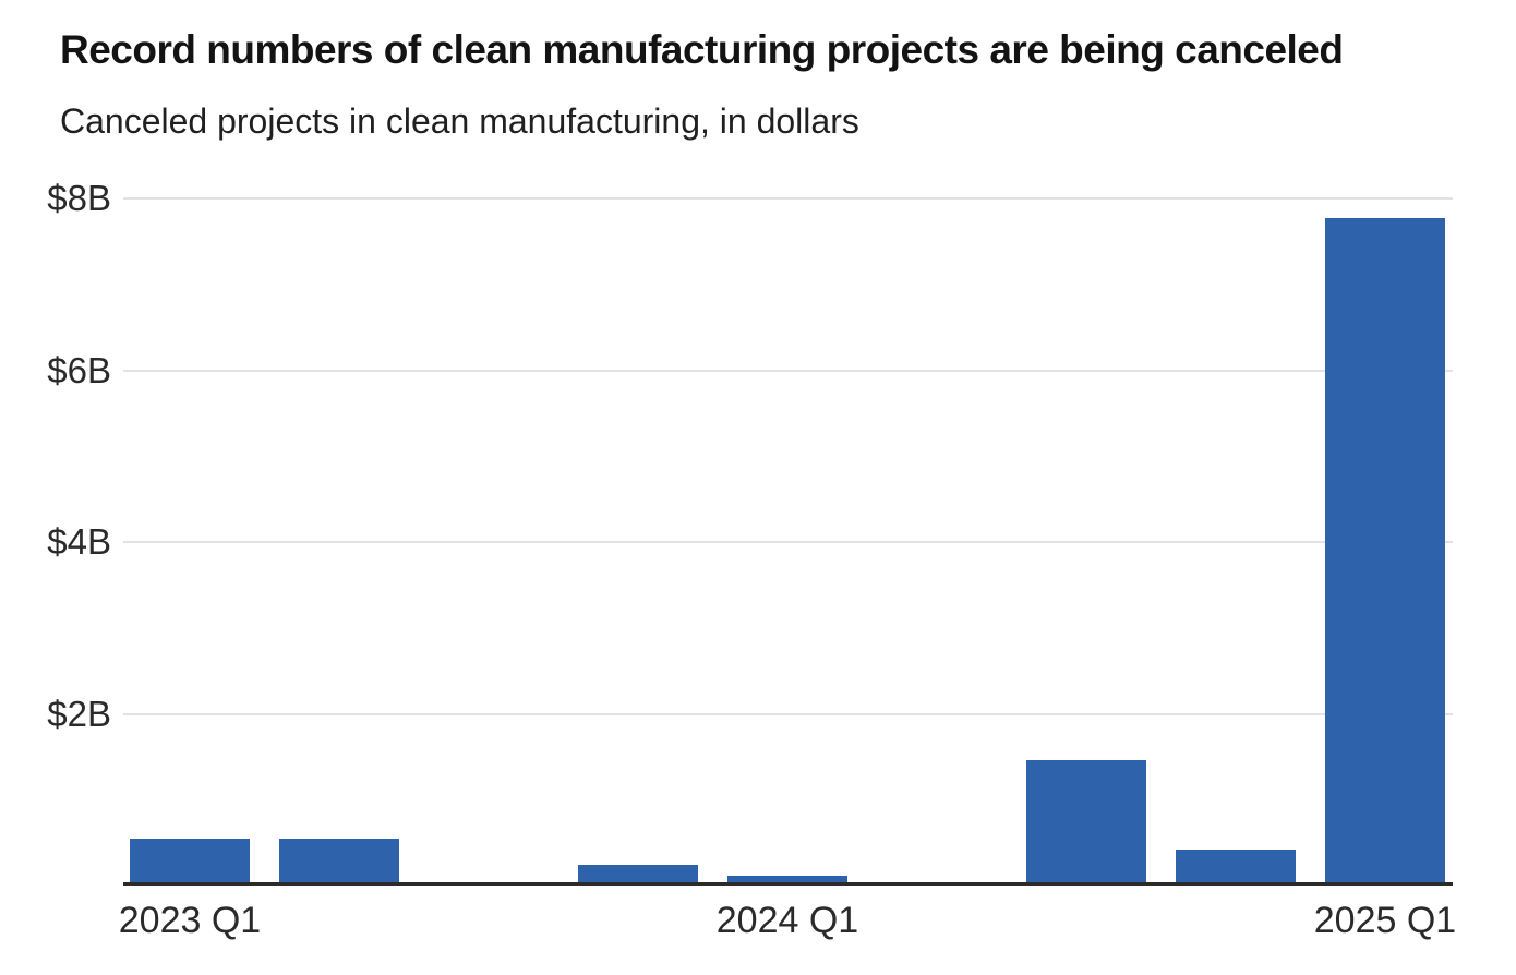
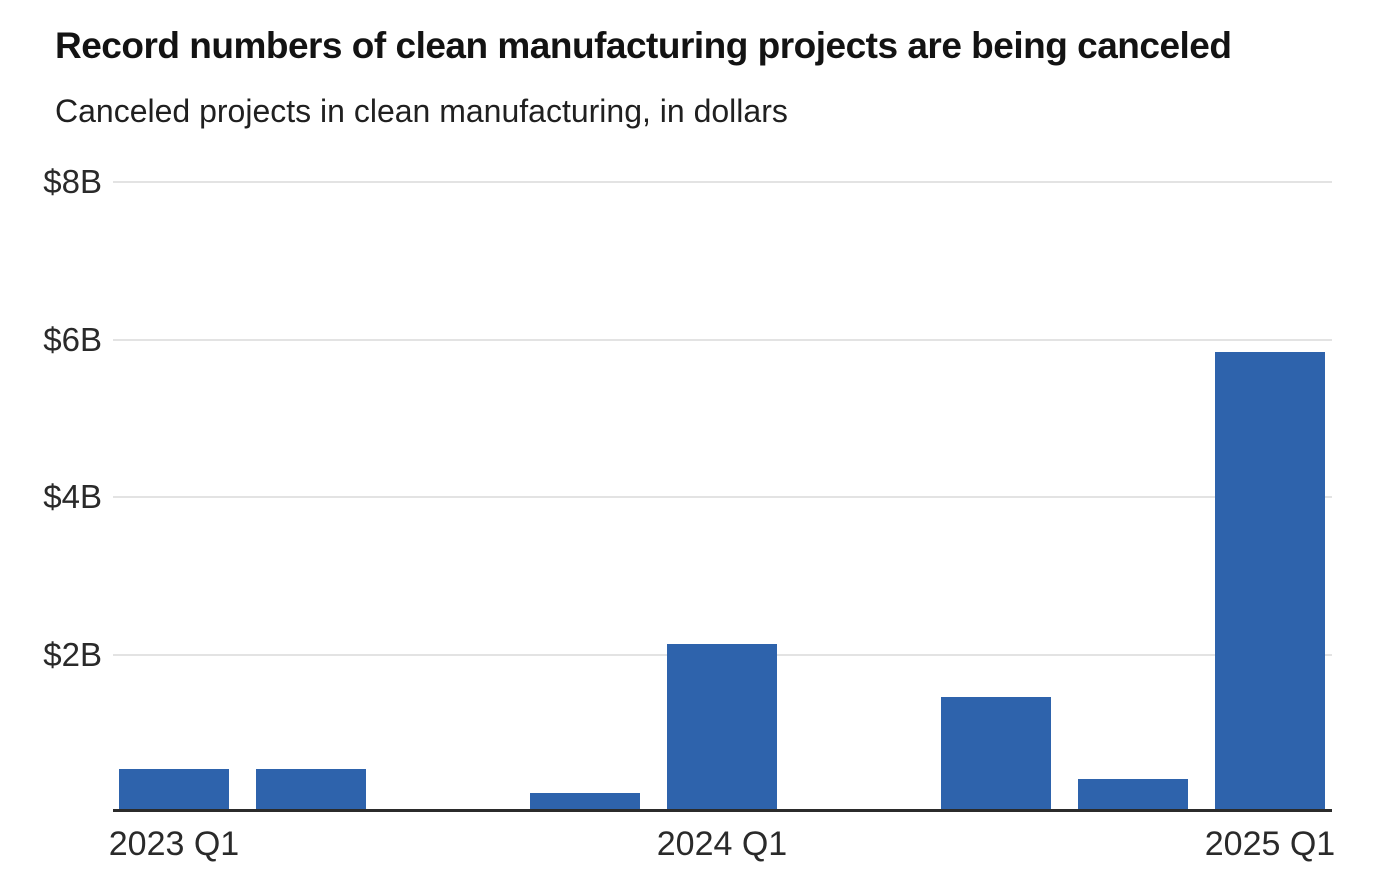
2024 Q1: $0.1B -> $2.1B
2025 Q1: $7.7B -> $5.8B
